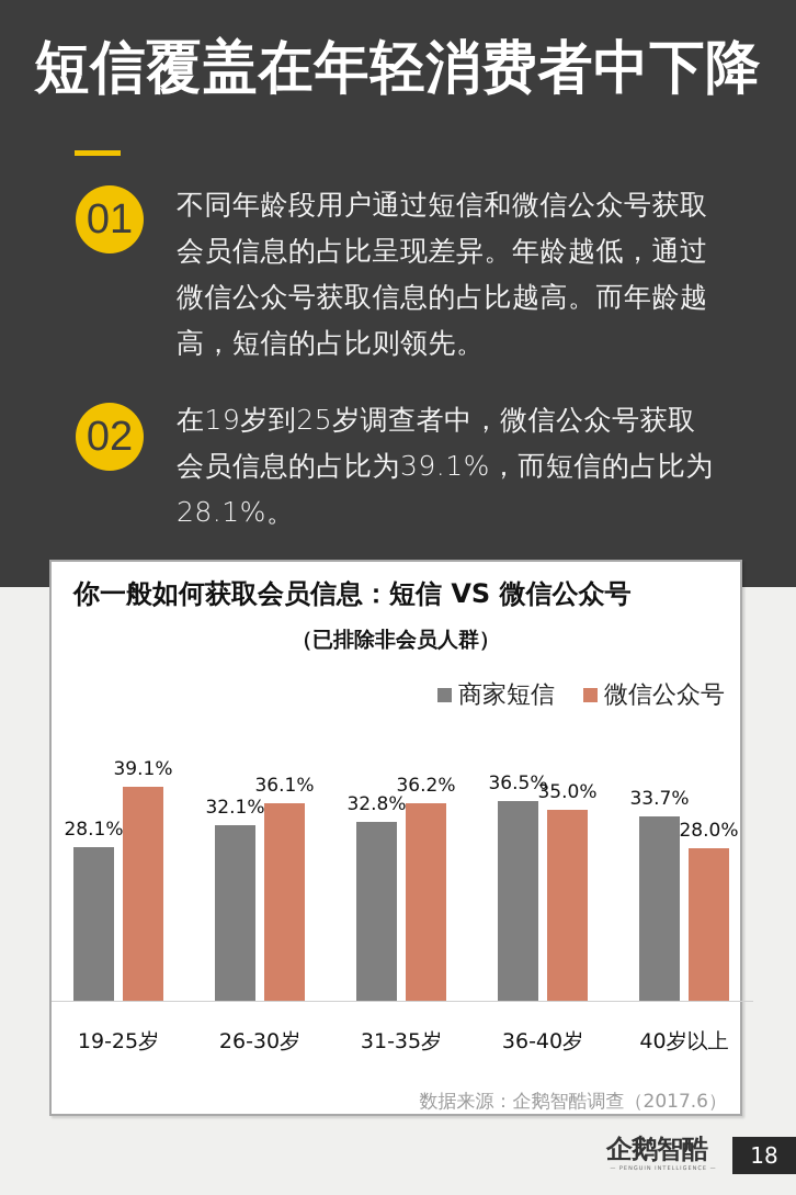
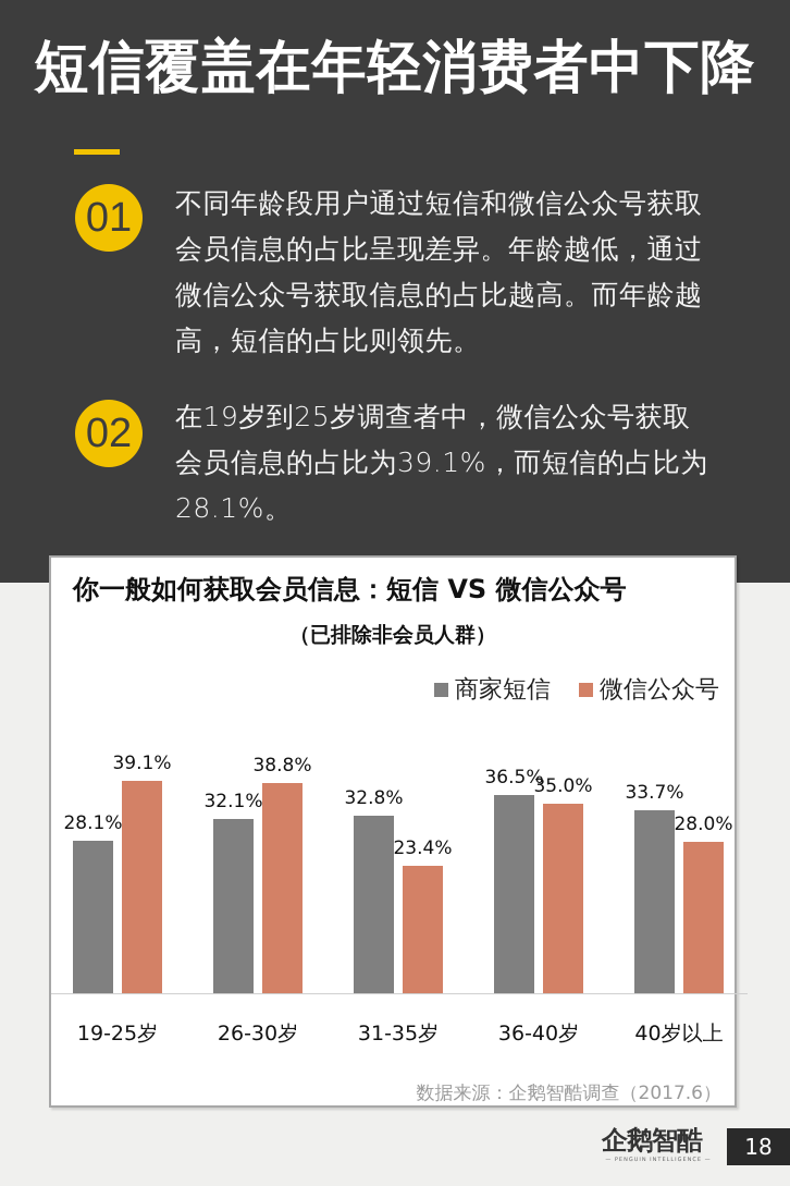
微信公众号/26-30岁: 36.1% -> 38.8%
微信公众号/31-35岁: 36.2% -> 23.4%
